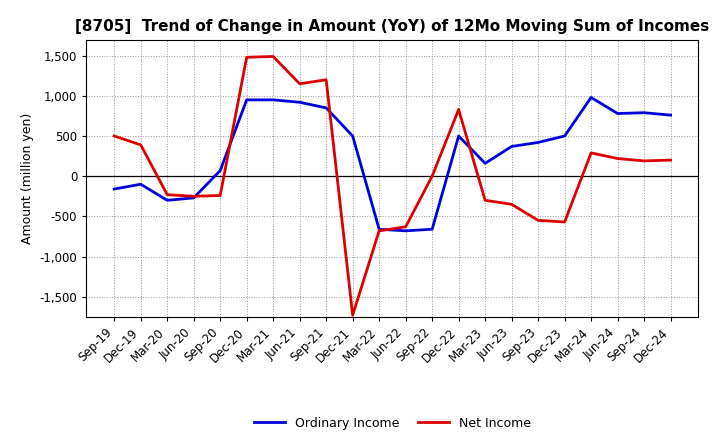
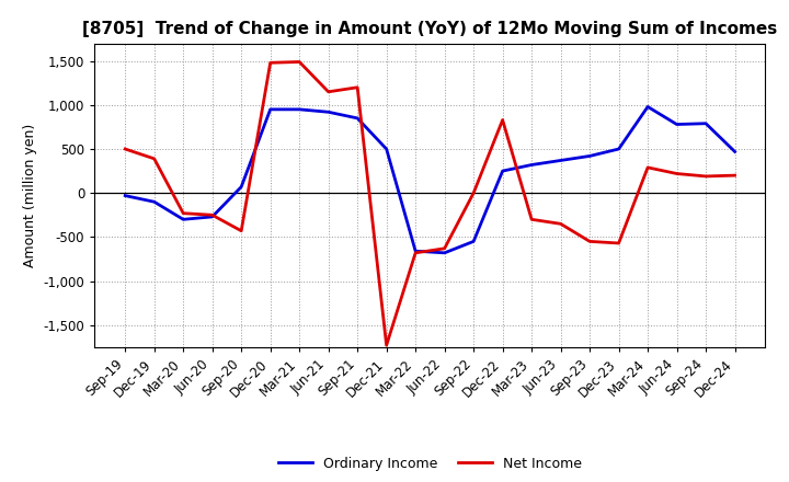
Ordinary Income/Sep-19: -160 -> -30
Net Income/Sep-20: -240 -> -430
Ordinary Income/Sep-22: -660 -> -550
Ordinary Income/Dec-22: 500 -> 250
Ordinary Income/Mar-23: 160 -> 320
Ordinary Income/Dec-24: 760 -> 470
